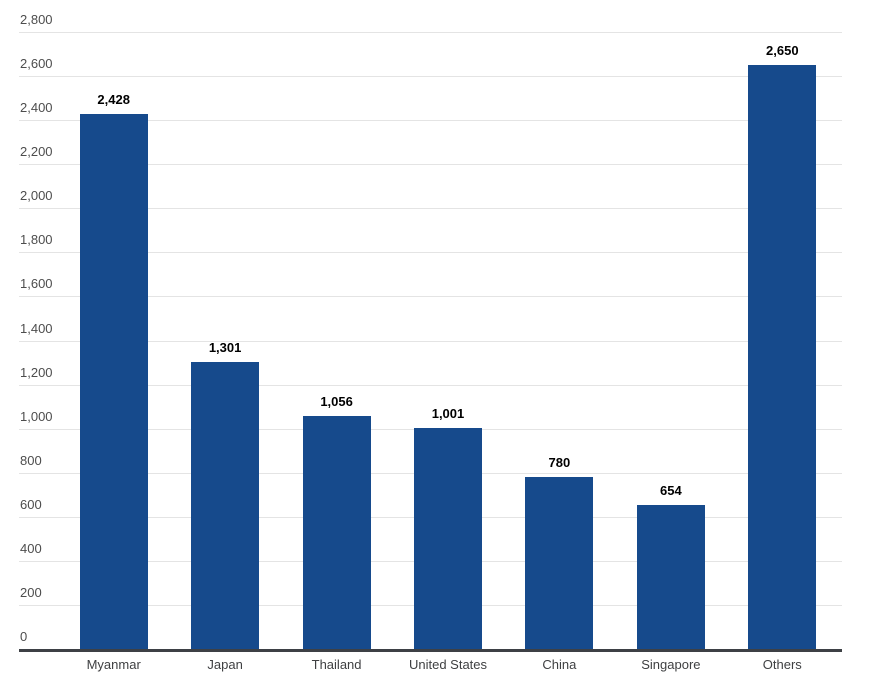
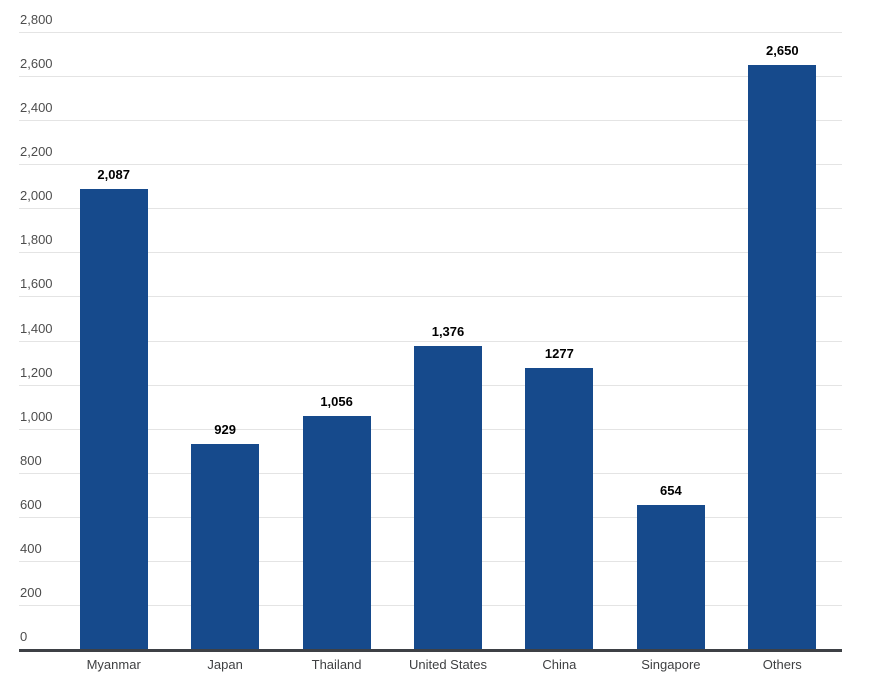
Myanmar: 2,428 -> 2,087
Japan: 1,301 -> 929
United States: 1,001 -> 1,376
China: 780 -> 1277
